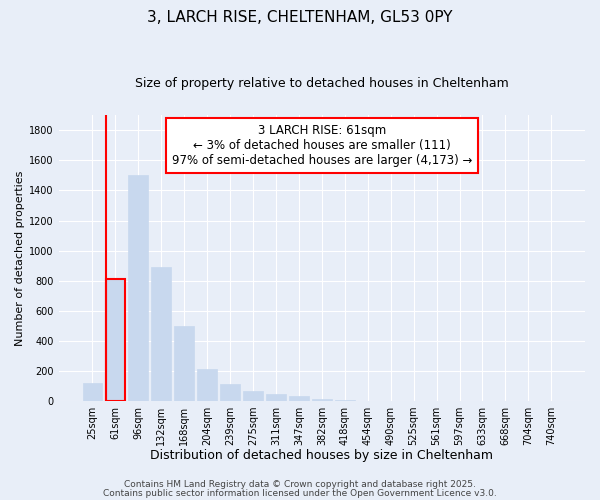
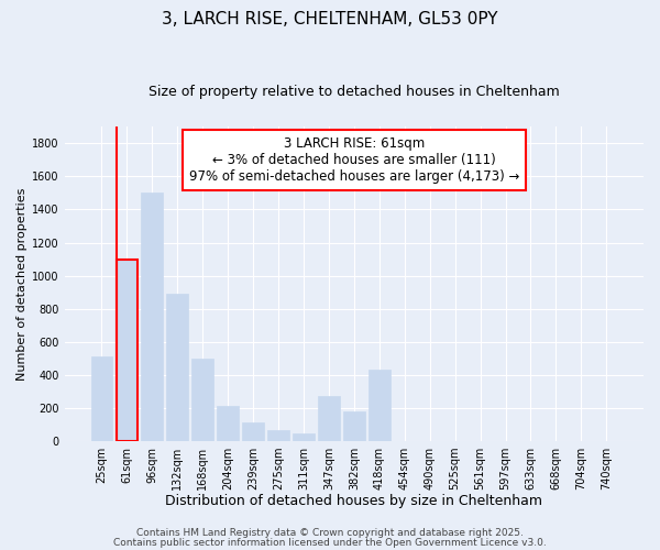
25sqm: 120 -> 510
61sqm: 810 -> 1100
347sqm: 30 -> 270
382sqm: 10 -> 180
418sqm: 0 -> 430
